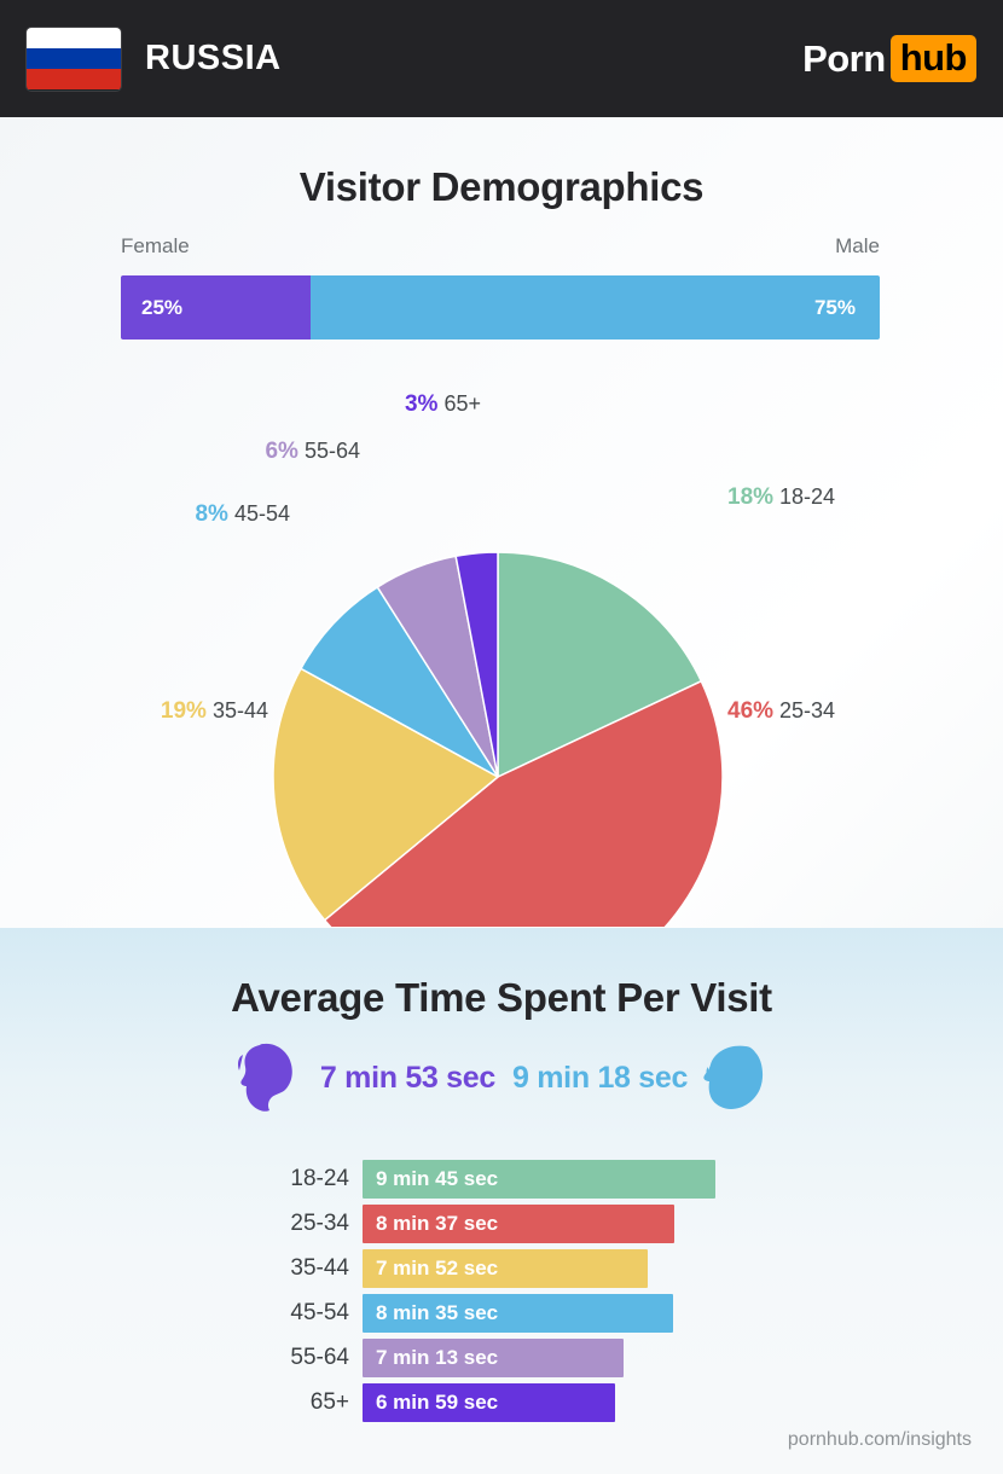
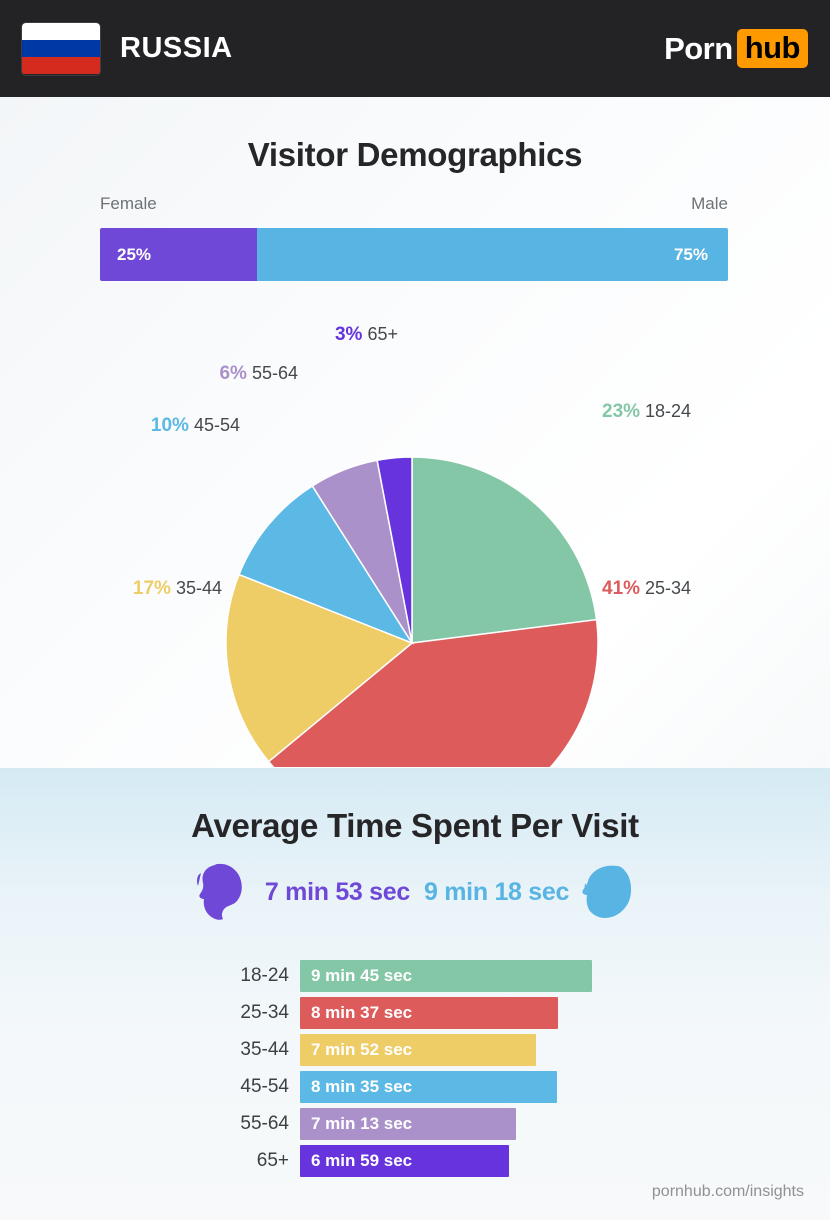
Visitor Demographics/18-24: 18% -> 23%
Visitor Demographics/25-34: 46% -> 41%
Visitor Demographics/35-44: 19% -> 17%
Visitor Demographics/45-54: 8% -> 10%
